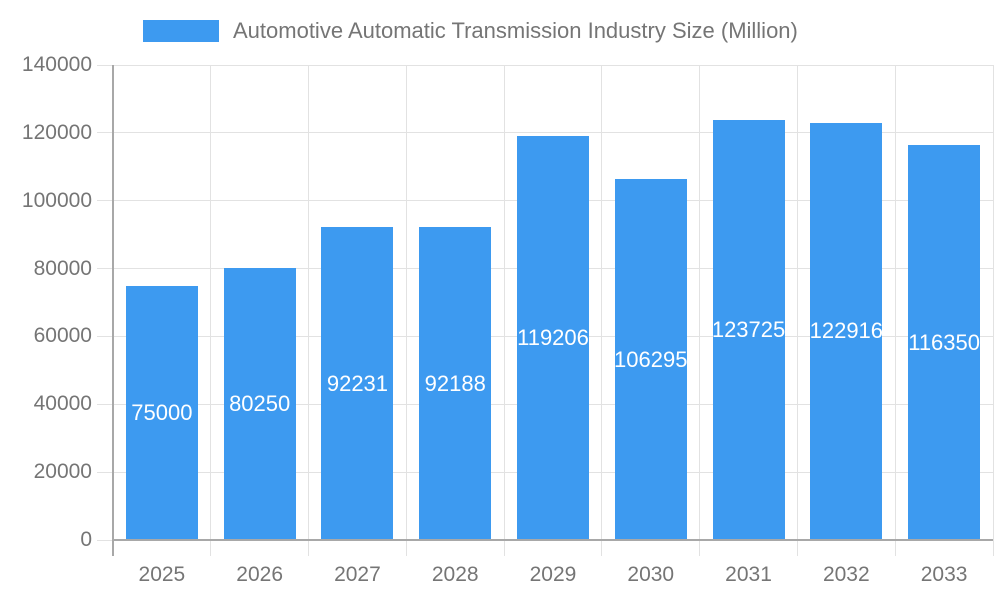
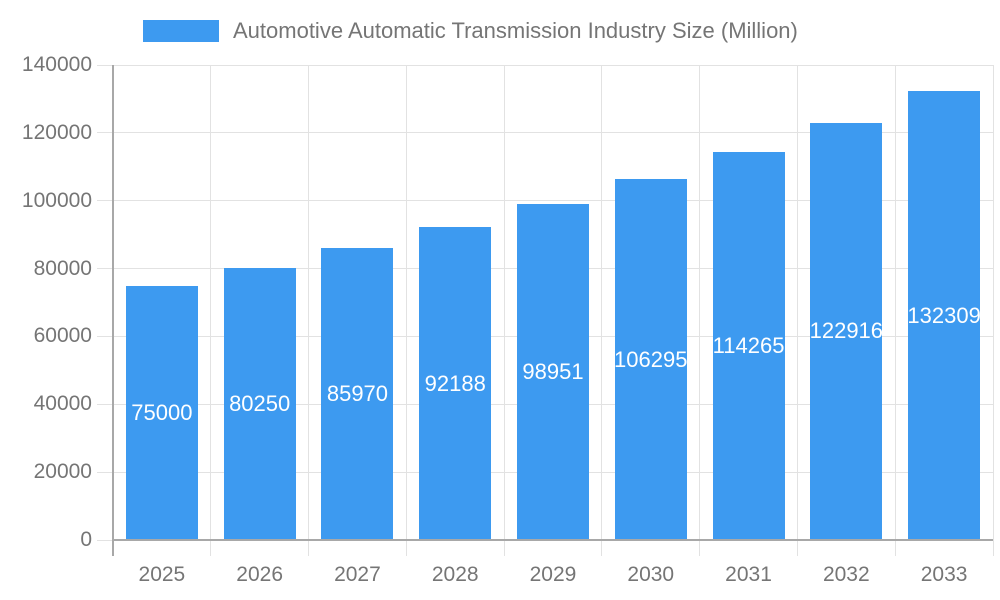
2027: 92231 -> 85970
2029: 119206 -> 98951
2031: 123725 -> 114265
2033: 116350 -> 132309
